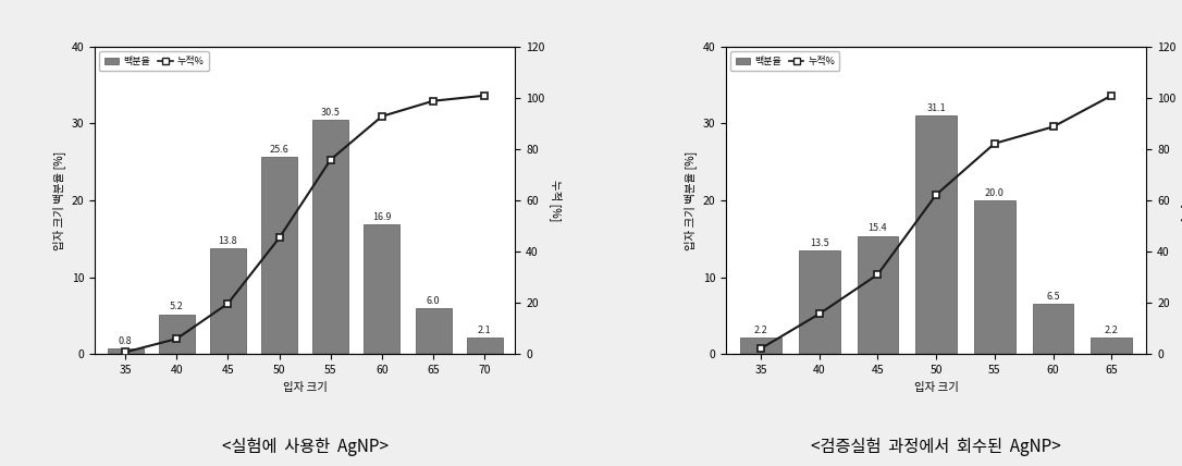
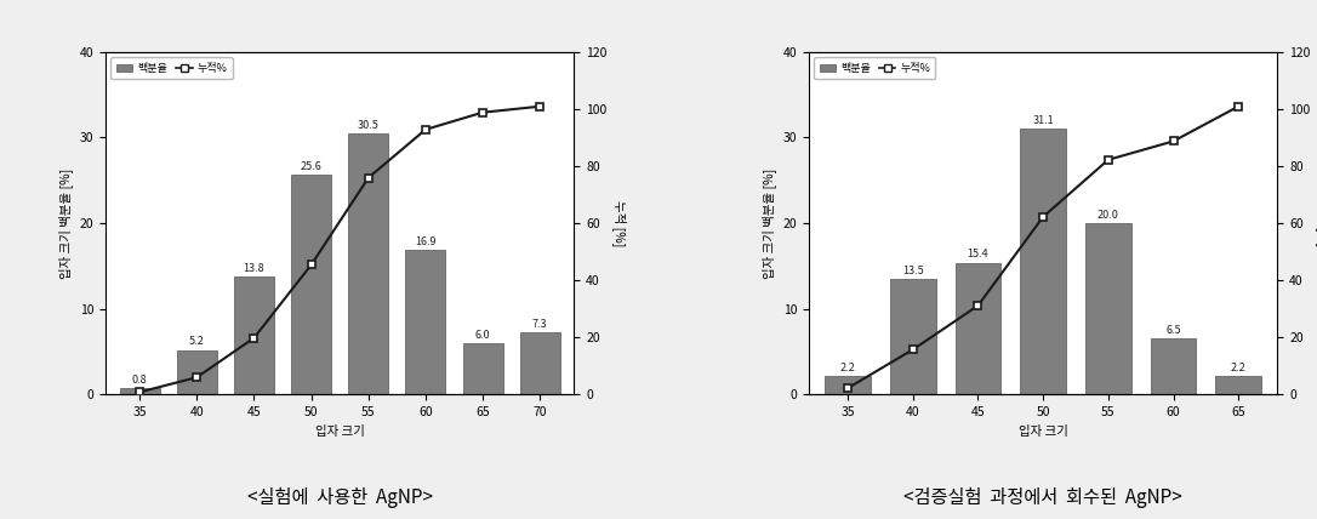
백분율/70: 2.1 -> 7.3
